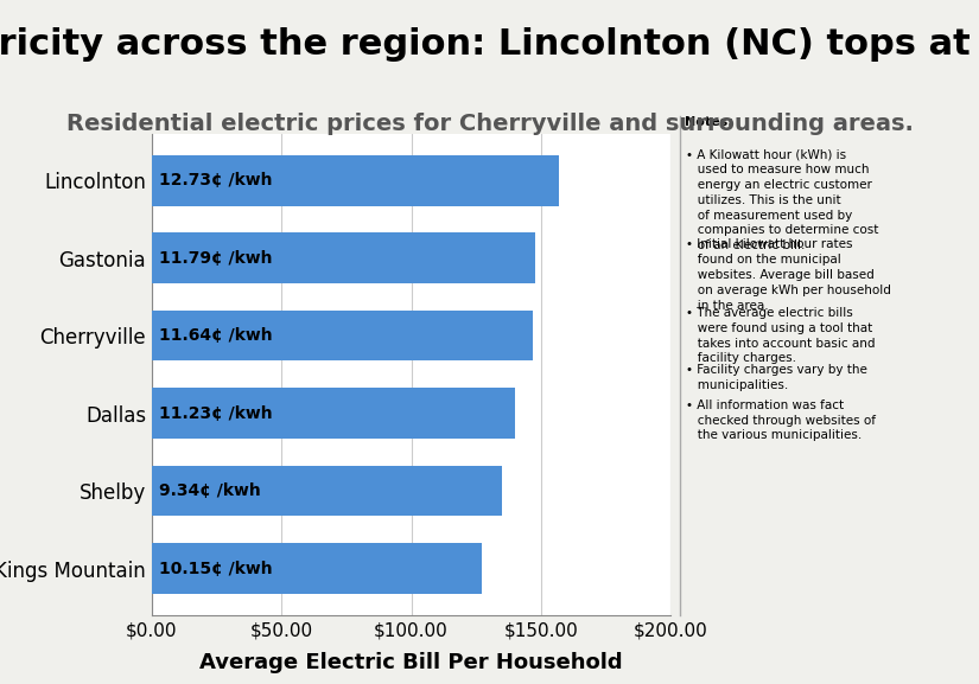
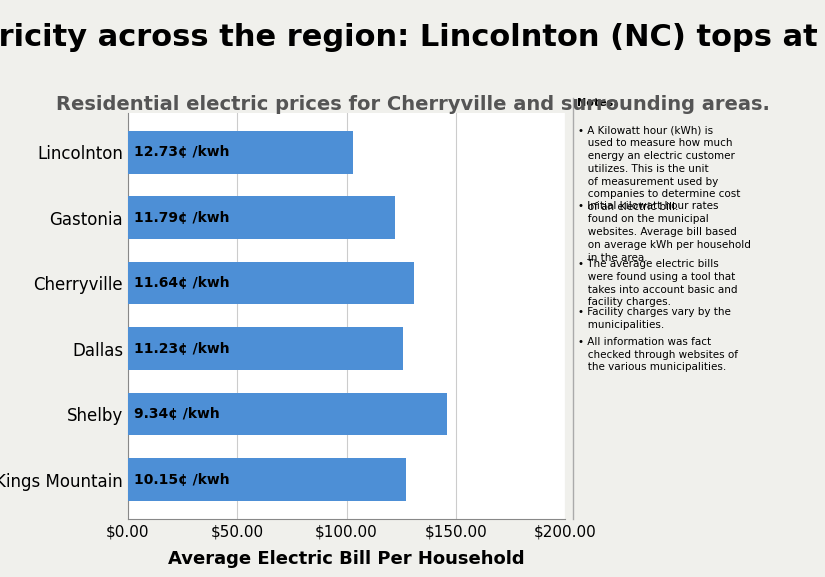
Lincolnton: $157 -> $103
Gastonia: $148 -> $122
Cherryville: $147 -> $131
Dallas: $140 -> $126
Shelby: $135 -> $146
